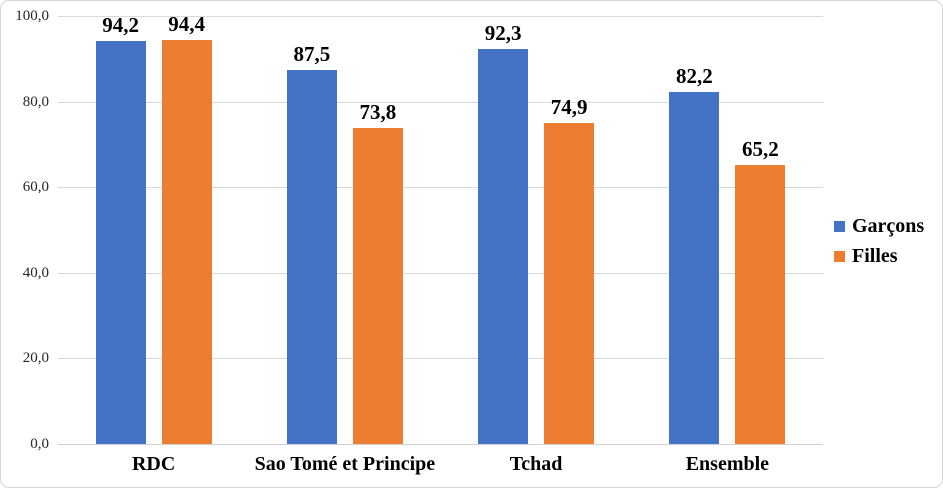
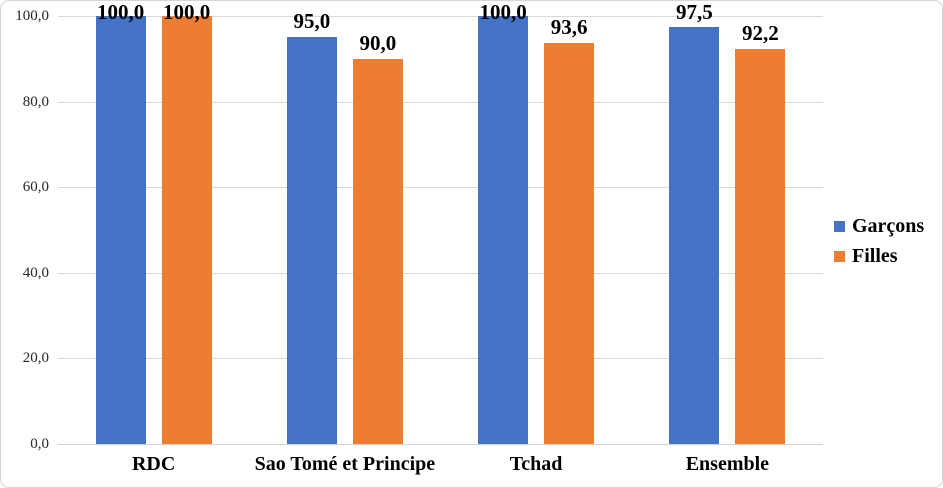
Garçons/RDC: 94,2 -> 100,0
Filles/RDC: 94,4 -> 100,0
Garçons/Sao Tomé et Principe: 87,5 -> 95,0
Filles/Sao Tomé et Principe: 73,8 -> 90,0
Garçons/Tchad: 92,3 -> 100,0
Filles/Tchad: 74,9 -> 93,6
Garçons/Ensemble: 82,2 -> 97,5
Filles/Ensemble: 65,2 -> 92,2
